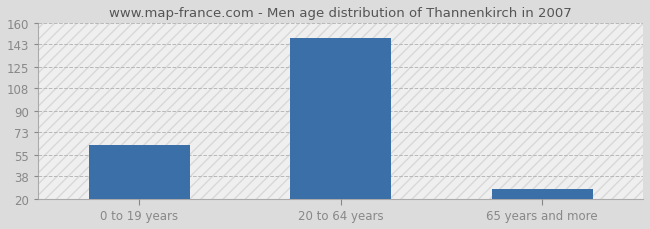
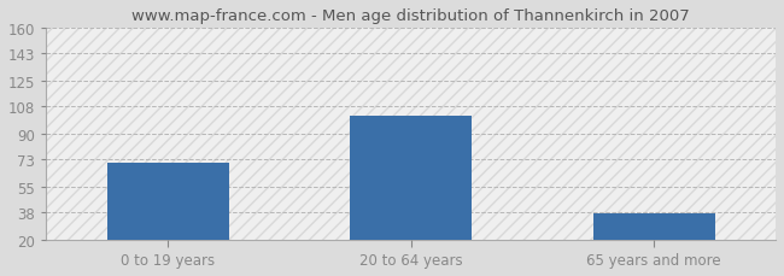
0 to 19 years: 63 -> 71
20 to 64 years: 148 -> 102
65 years and more: 28 -> 37
